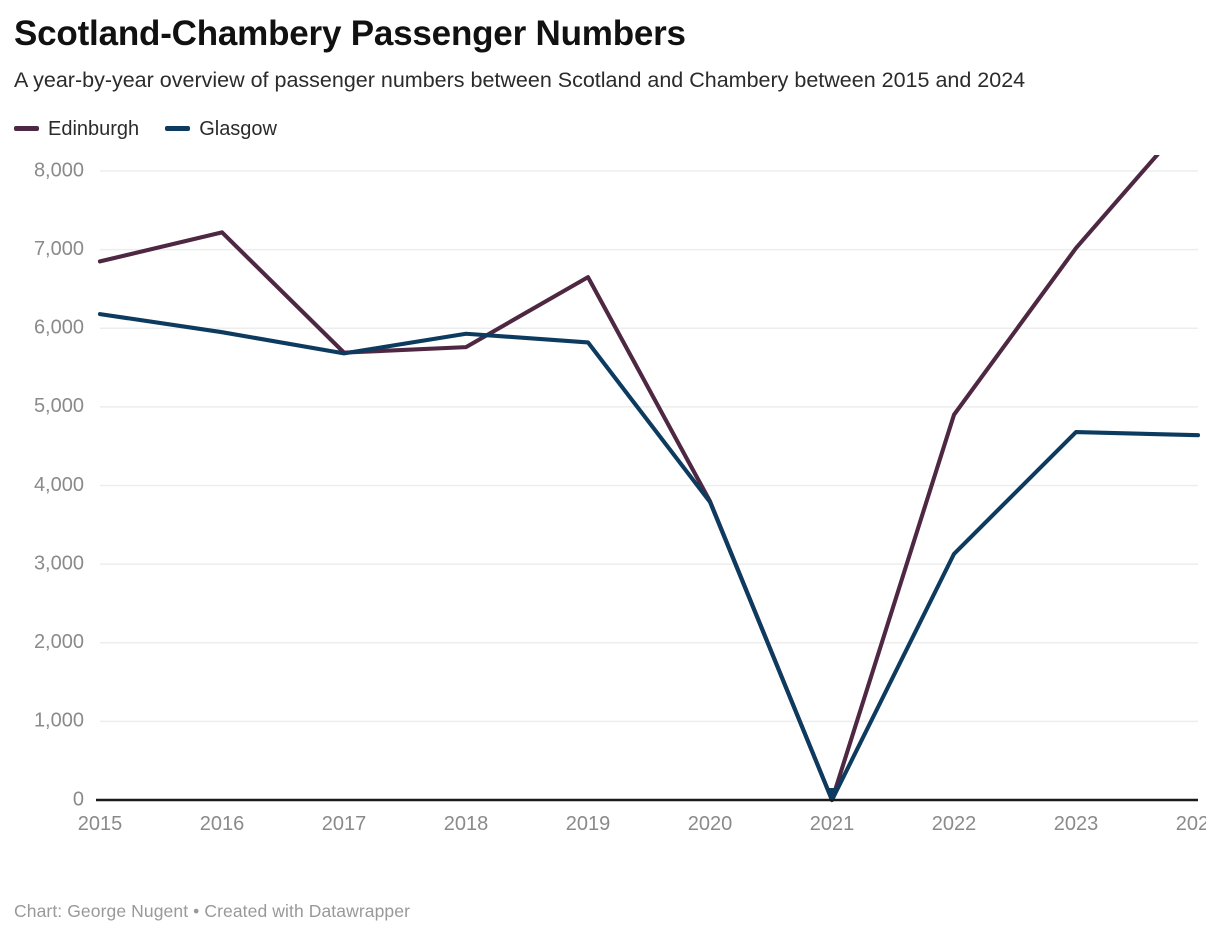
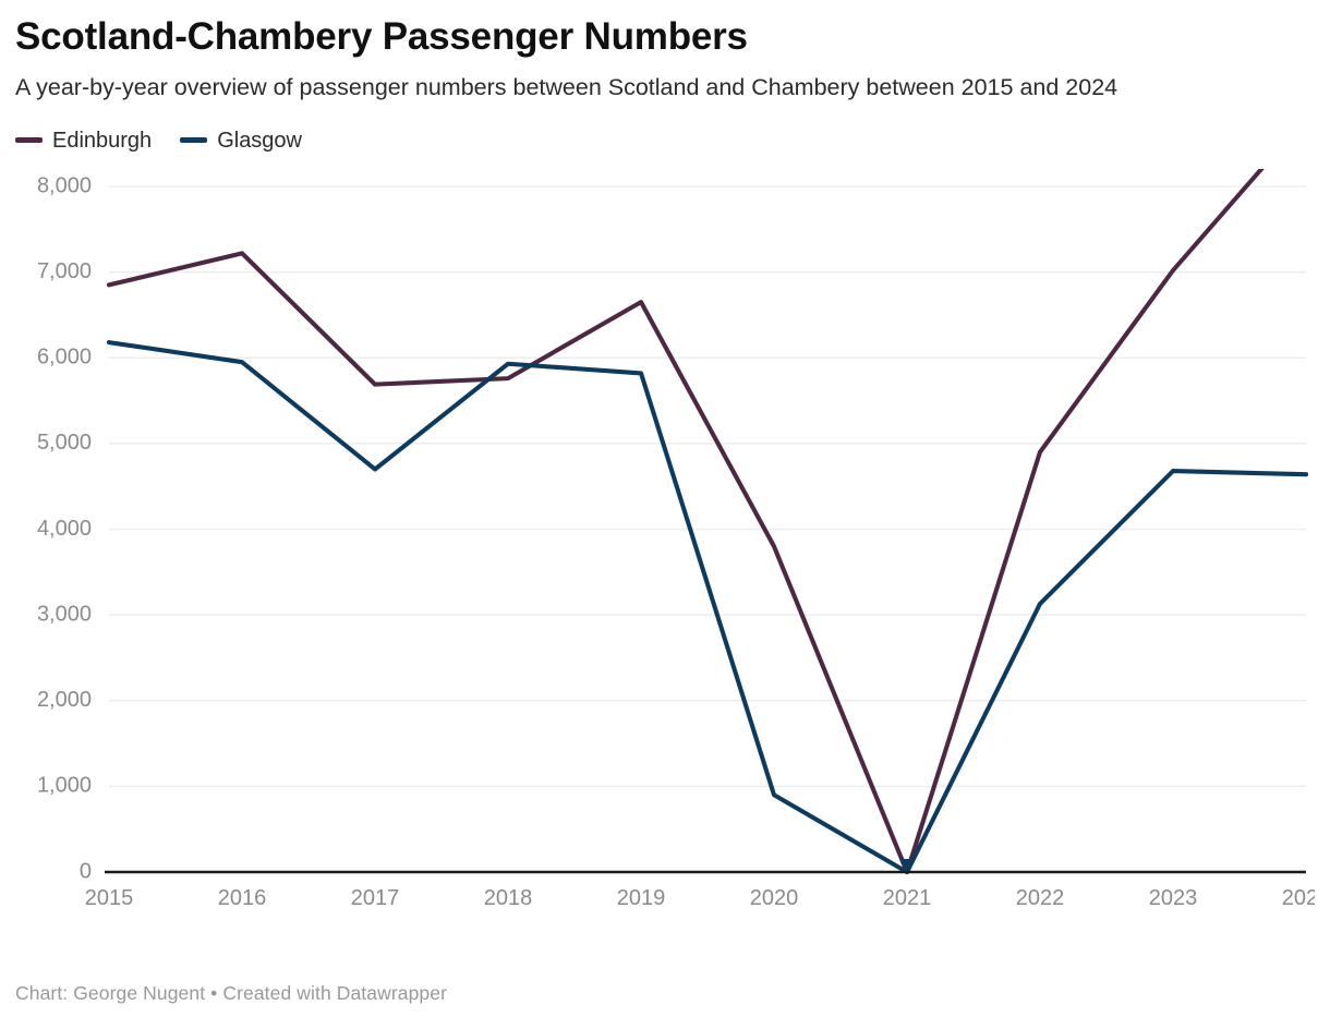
Glasgow/2017: 5700 -> 4700
Glasgow/2020: 3800 -> 900
